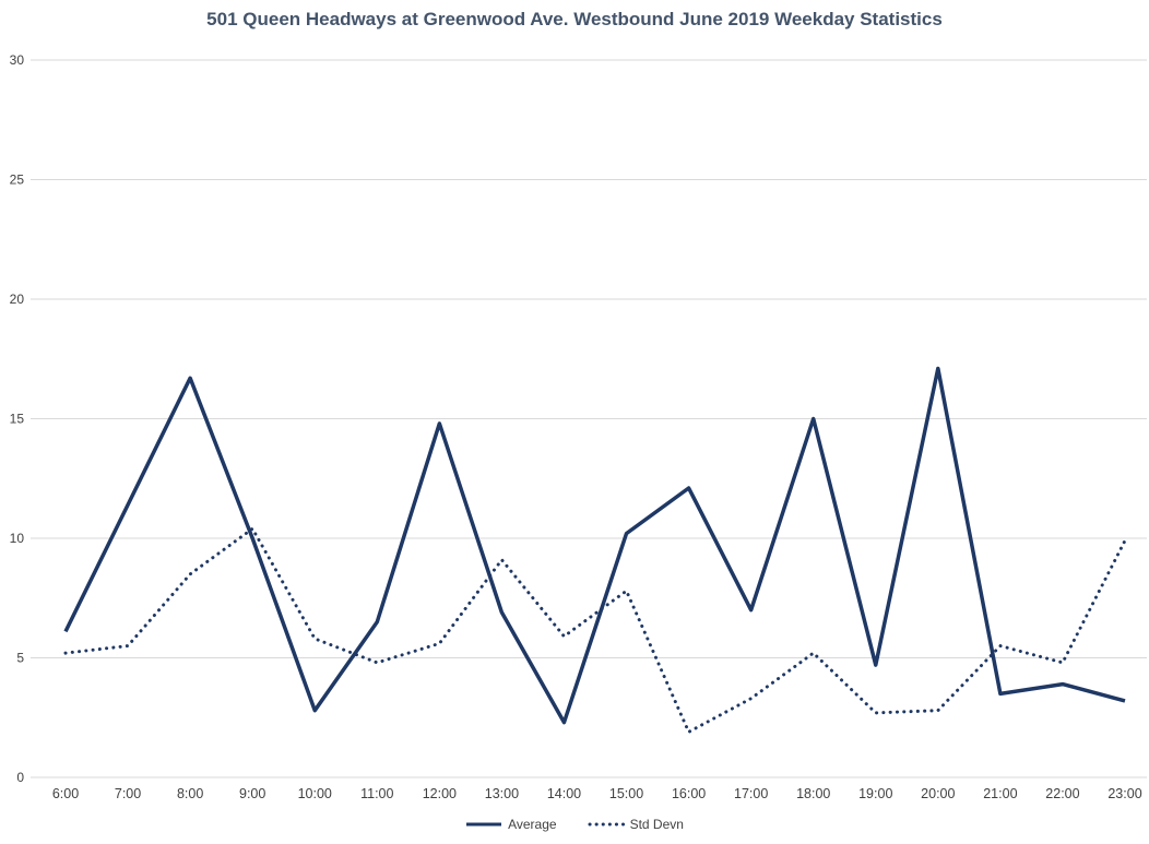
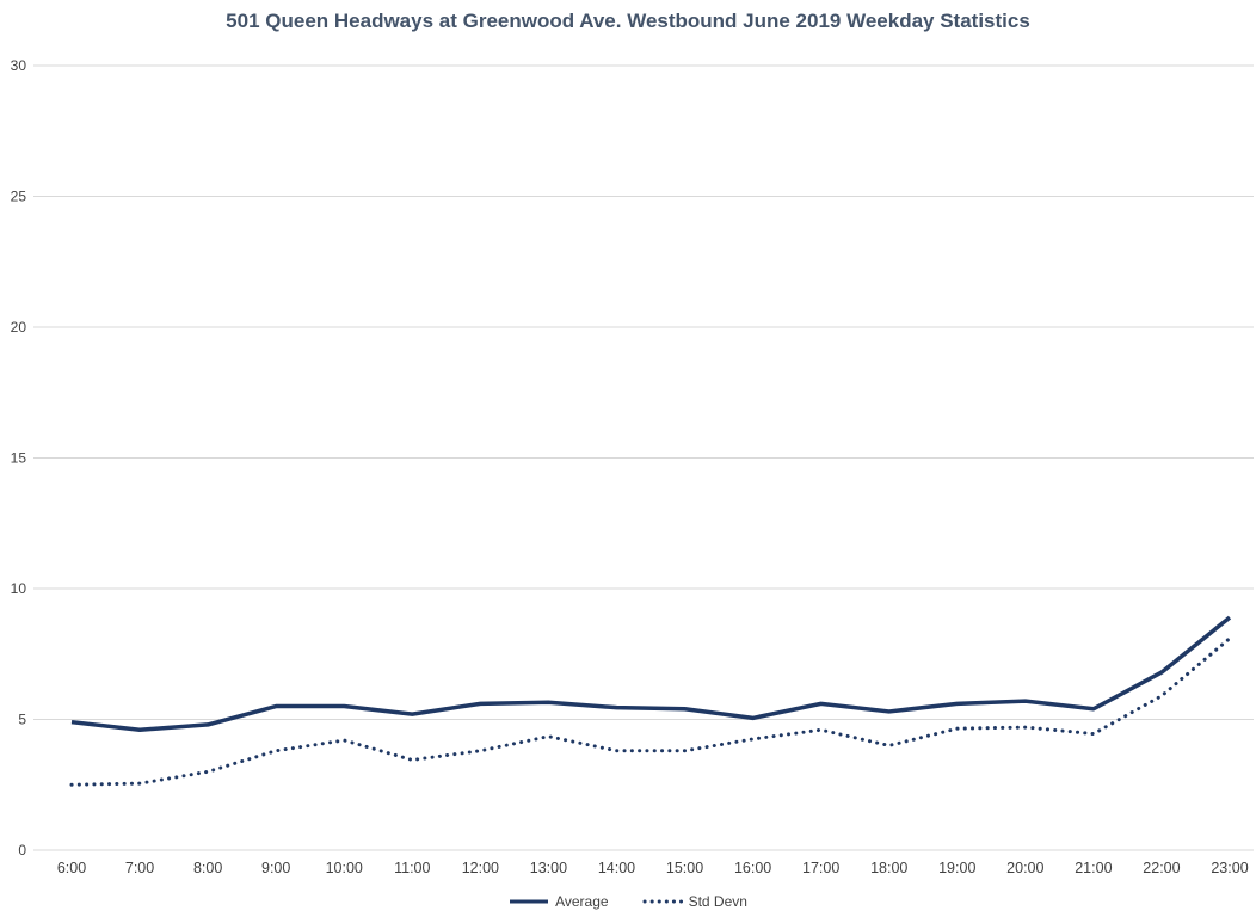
Average/6:00: 6.1 -> 4.9
Std Devn/6:00: 5.2 -> 2.5
Average/7:00: 11.4 -> 4.6
Std Devn/7:00: 5.5 -> 2.5
Average/8:00: 16.7 -> 4.8
Std Devn/8:00: 8.5 -> 3.0
Average/9:00: 10.0 -> 5.5
Std Devn/9:00: 10.4 -> 3.8
Average/10:00: 2.8 -> 5.5
Std Devn/10:00: 5.8 -> 4.2
Average/11:00: 6.5 -> 5.2
Std Devn/11:00: 4.8 -> 3.5
Average/12:00: 14.8 -> 5.6
Std Devn/12:00: 5.6 -> 3.8
Average/13:00: 6.9 -> 5.7
Std Devn/13:00: 9.1 -> 4.3
Average/14:00: 2.3 -> 5.5
Std Devn/14:00: 5.9 -> 3.8
Average/15:00: 10.2 -> 5.4
Std Devn/15:00: 7.8 -> 3.8
Average/16:00: 12.1 -> 5.0
Std Devn/16:00: 1.9 -> 4.2
Average/17:00: 7.0 -> 5.6
Std Devn/17:00: 3.3 -> 4.6
Average/18:00: 15.0 -> 5.3
Std Devn/18:00: 5.2 -> 4.0
Average/19:00: 4.7 -> 5.6
Std Devn/19:00: 2.7 -> 4.7
Average/20:00: 17.1 -> 5.7
Std Devn/20:00: 2.8 -> 4.7
Average/21:00: 3.5 -> 5.4
Std Devn/21:00: 5.5 -> 4.5
Average/22:00: 3.9 -> 6.8
Std Devn/22:00: 4.8 -> 5.9
Average/23:00: 3.2 -> 8.9
Std Devn/23:00: 9.9 -> 8.1
